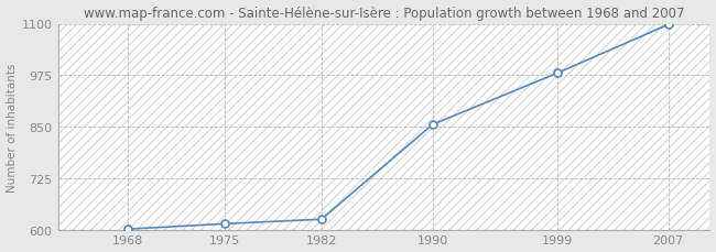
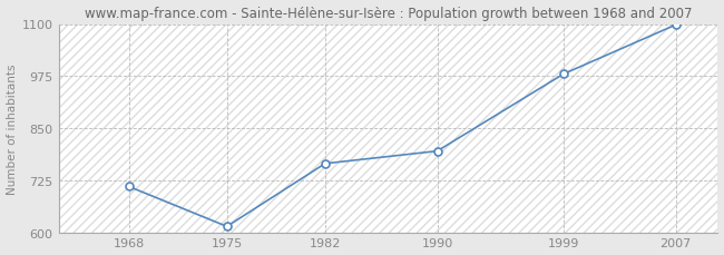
1968: 601 -> 710
1982: 625 -> 765
1990: 855 -> 795
